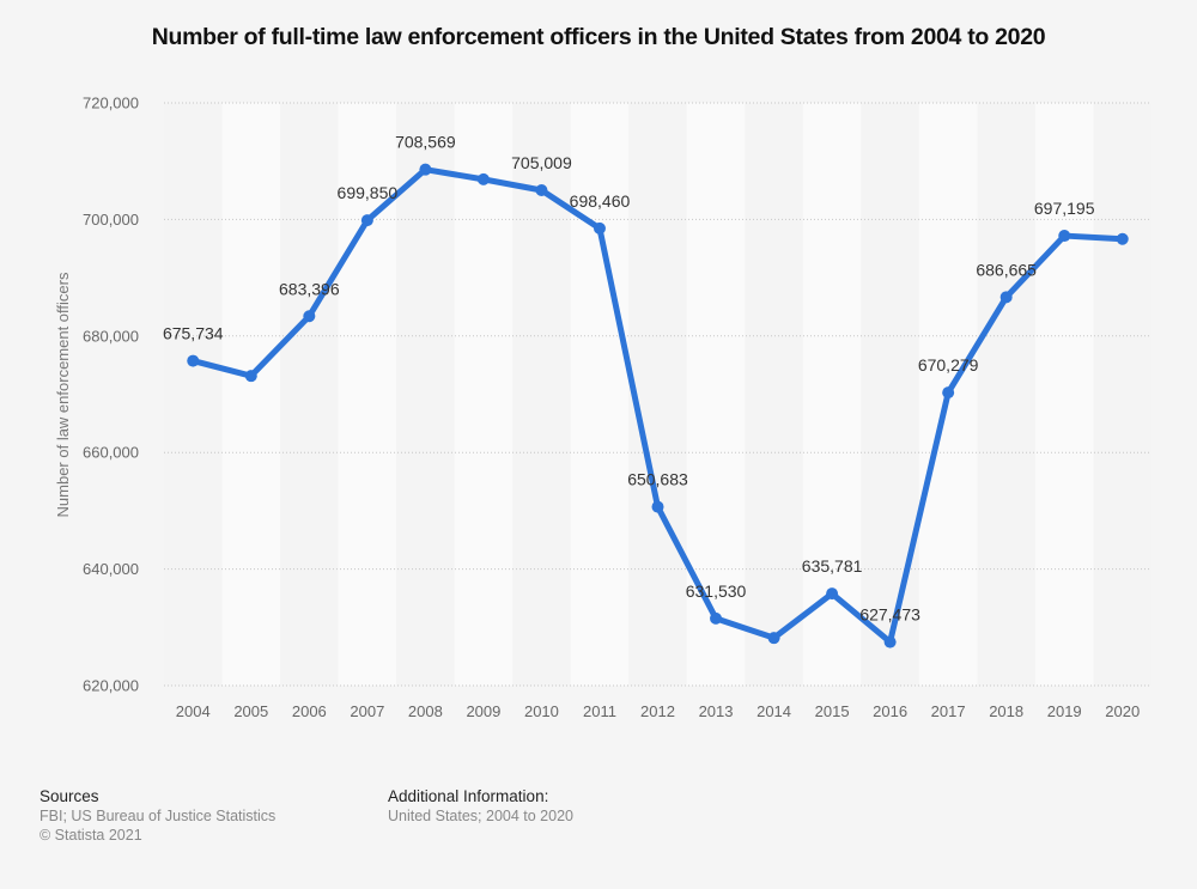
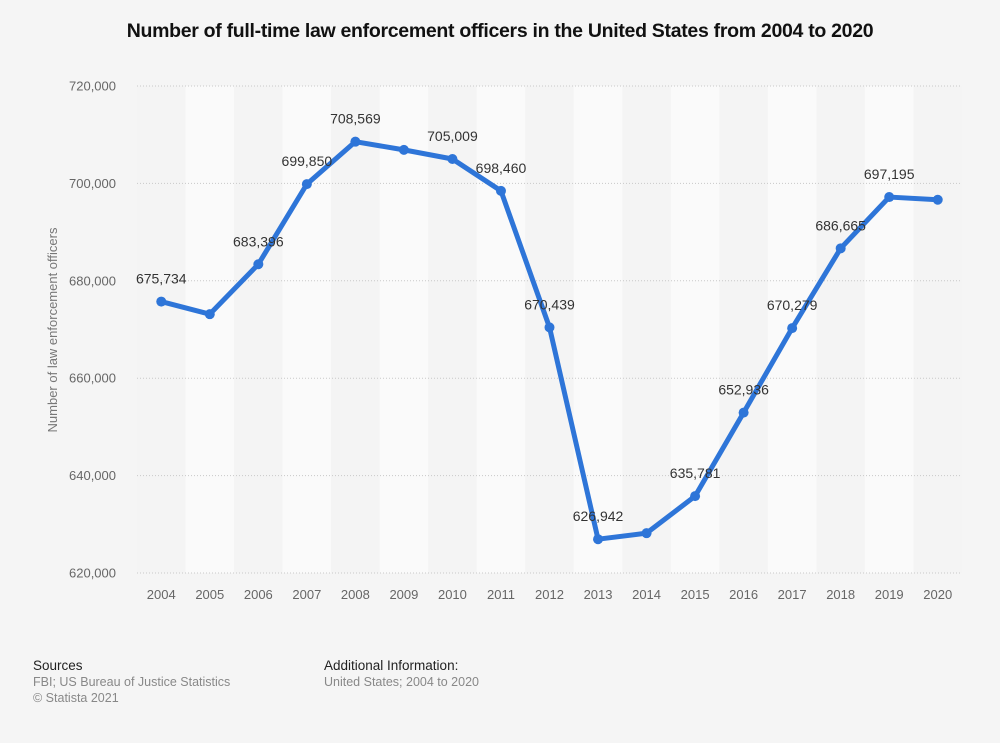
2012: 650,683 -> 670,439
2013: 631,530 -> 626,942
2016: 627,473 -> 652,936
